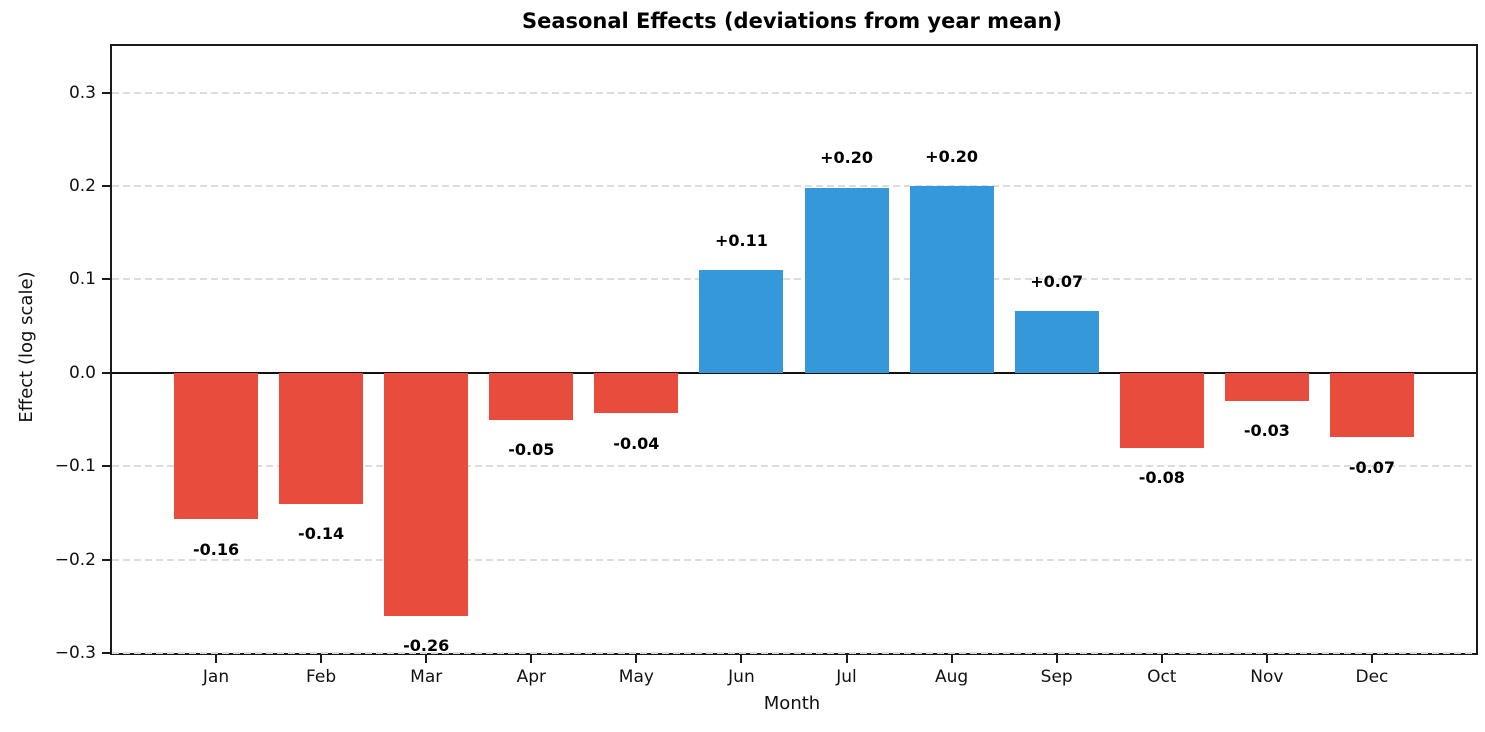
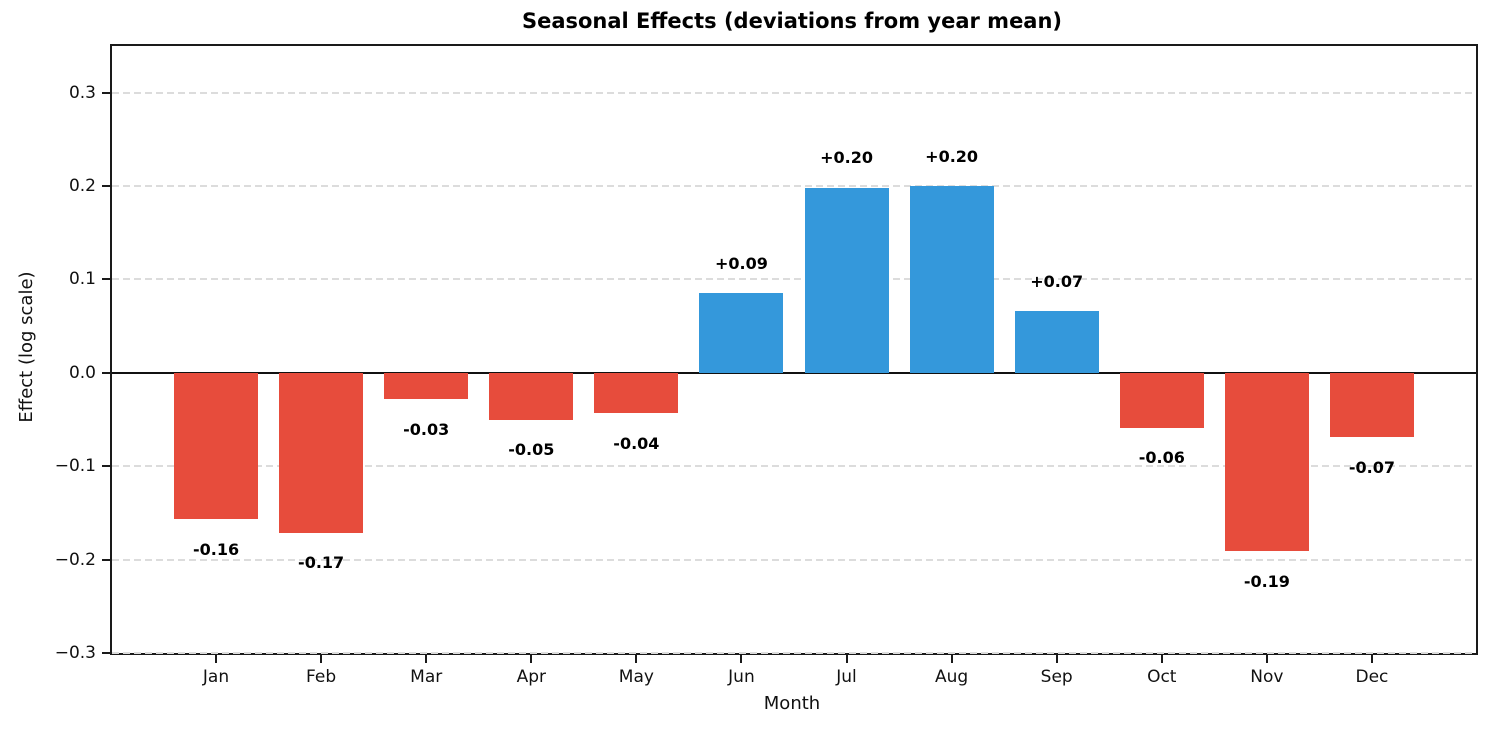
Feb: -0.14 -> -0.17
Mar: -0.26 -> -0.03
Jun: +0.11 -> +0.09
Oct: -0.08 -> -0.06
Nov: -0.03 -> -0.19
